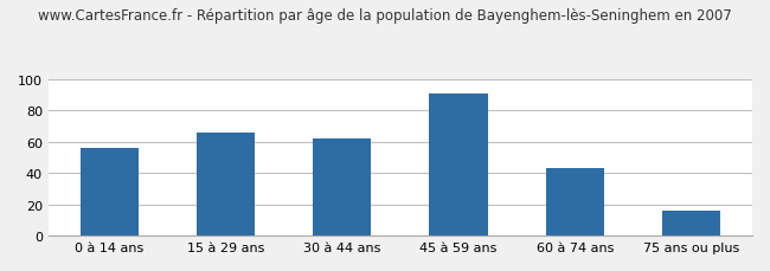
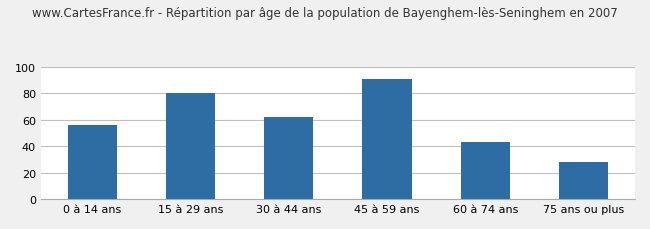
15 à 29 ans: 66 -> 80
75 ans ou plus: 16 -> 28
